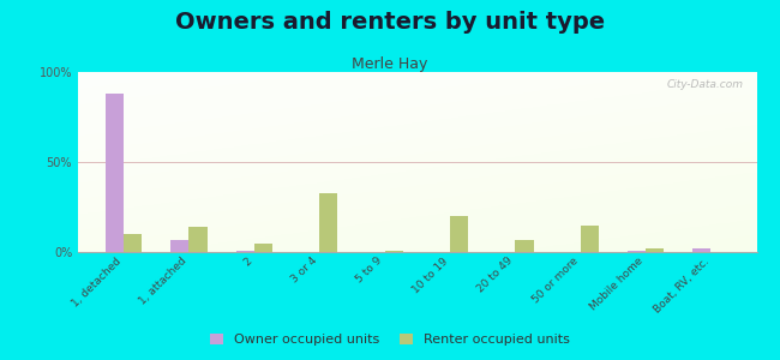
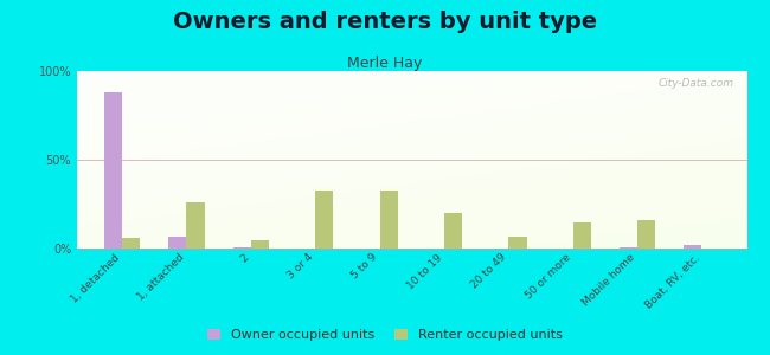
Renter occupied units/1, detached: 10% -> 6%
Renter occupied units/1, attached: 14% -> 26%
Renter occupied units/5 to 9: 1% -> 33%
Renter occupied units/Mobile home: 2% -> 16%
